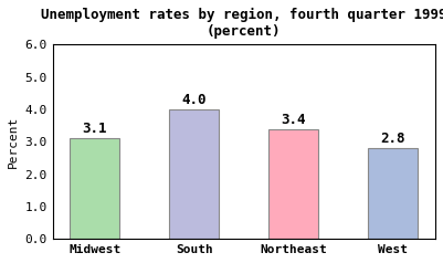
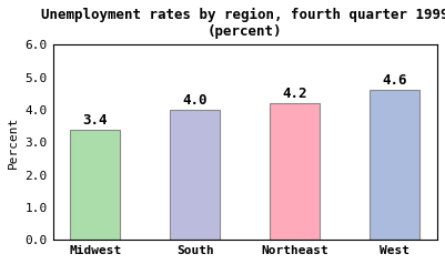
Midwest: 3.1 -> 3.4
Northeast: 3.4 -> 4.2
West: 2.8 -> 4.6
